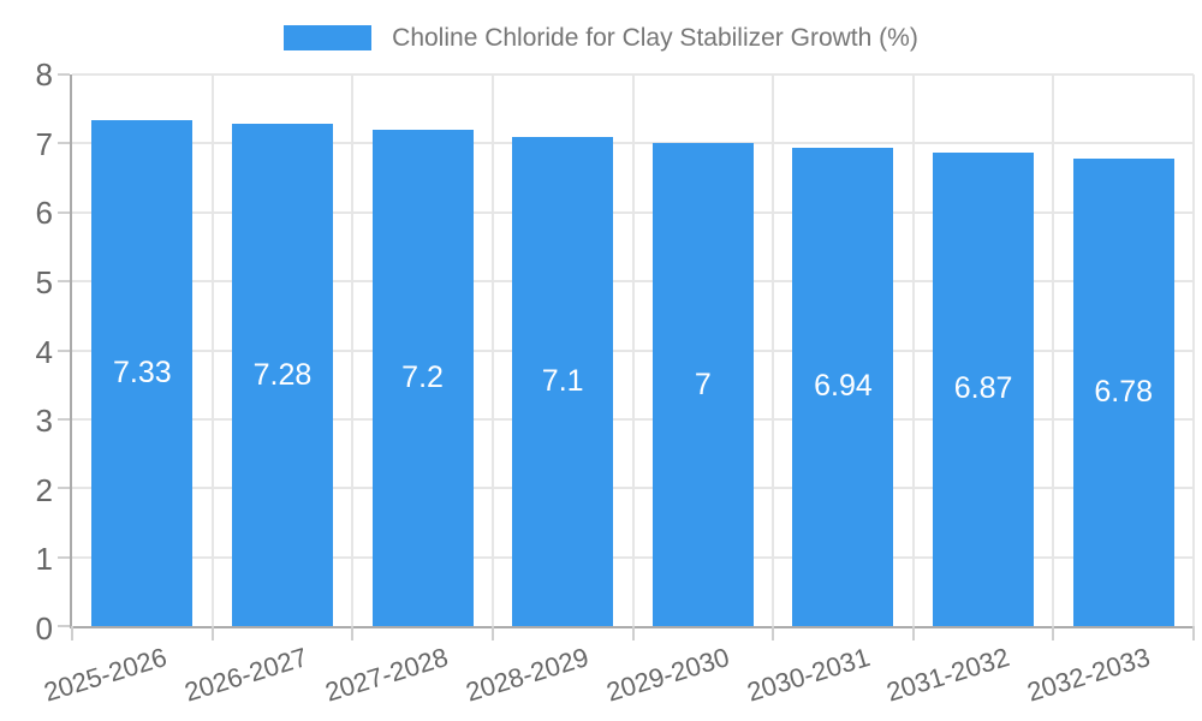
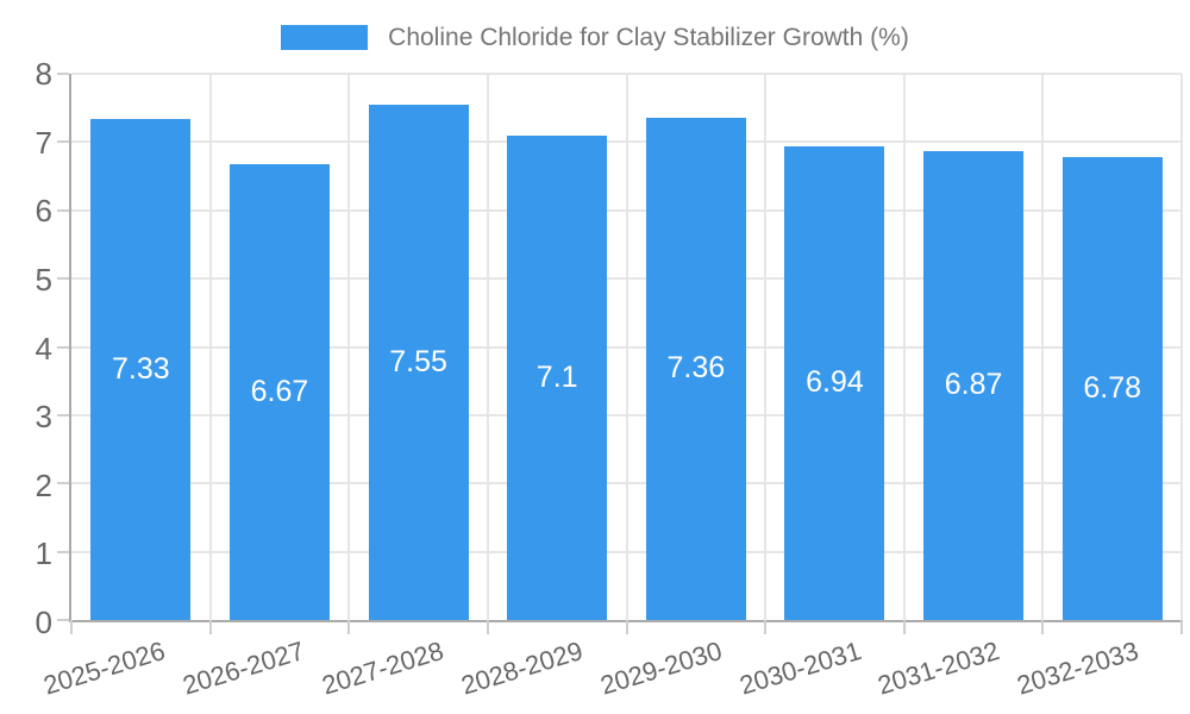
2026-2027: 7.28 -> 6.67
2027-2028: 7.2 -> 7.55
2029-2030: 7 -> 7.36
